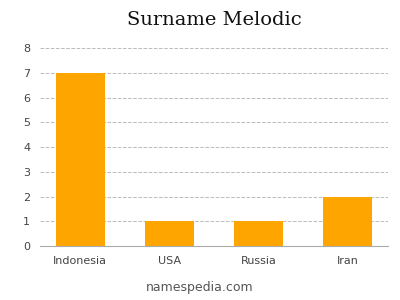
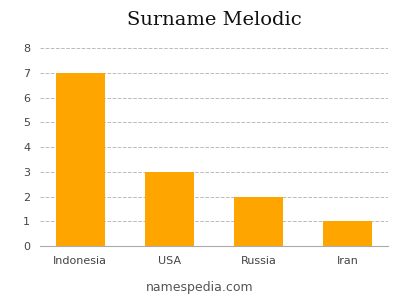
USA: 1 -> 3
Russia: 1 -> 2
Iran: 2 -> 1
